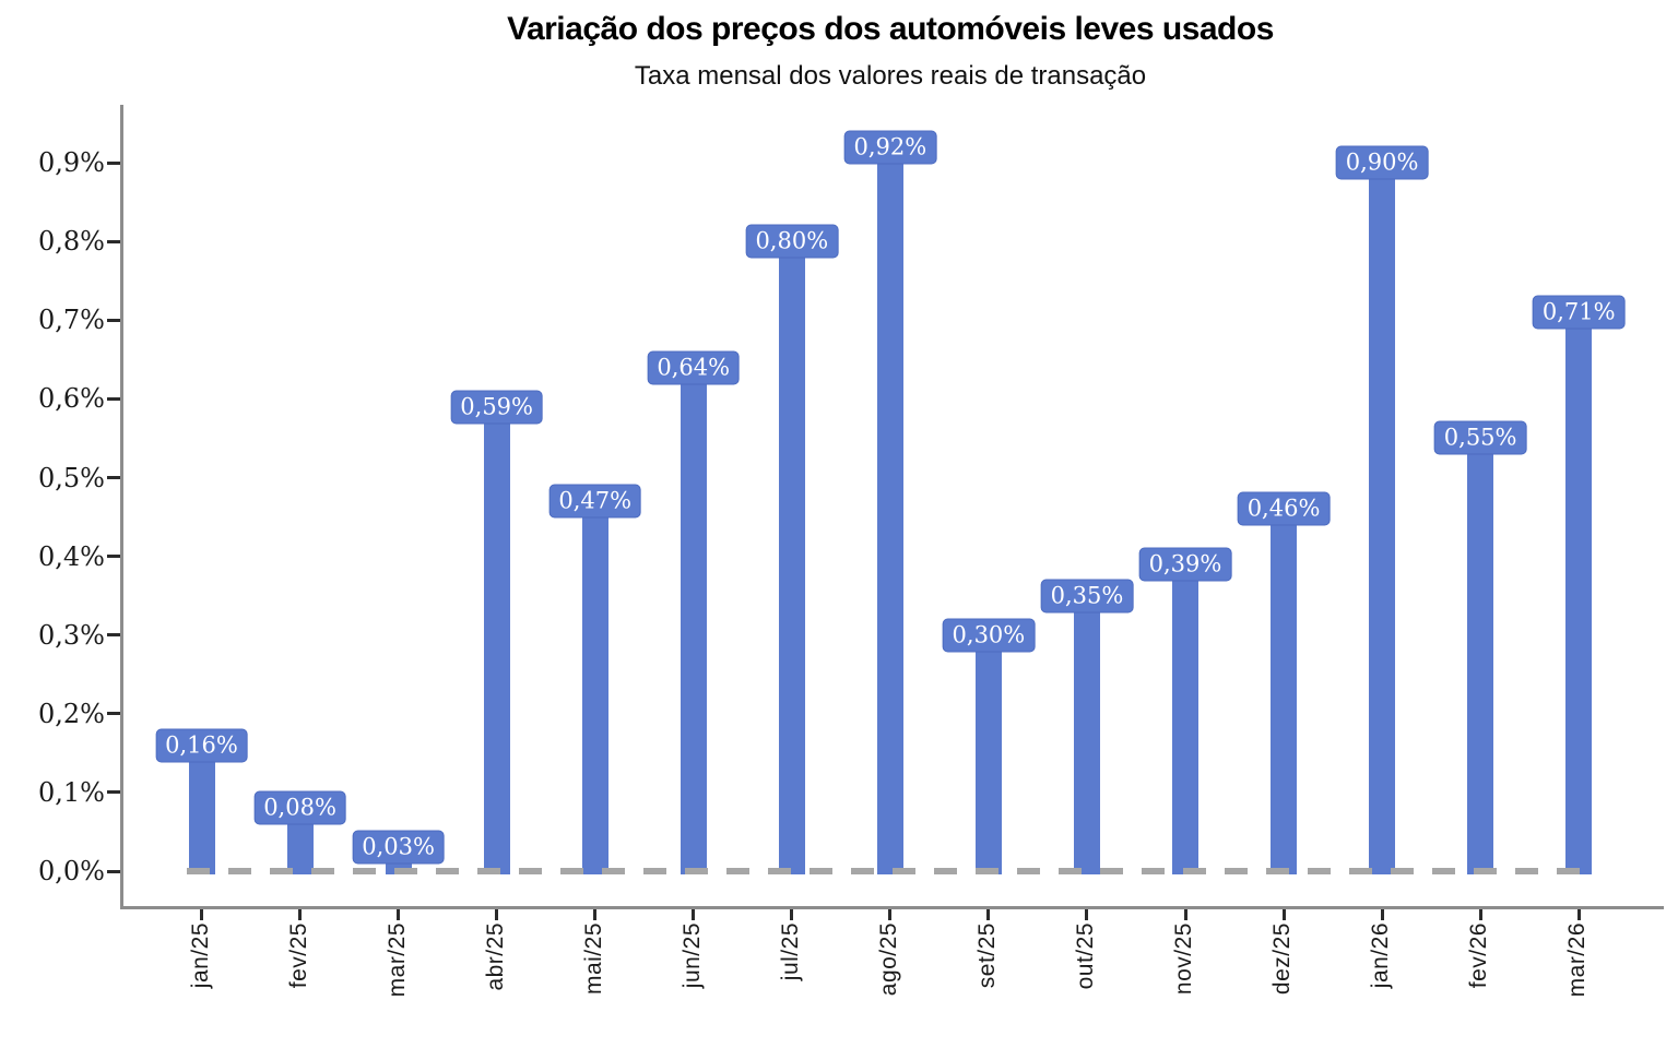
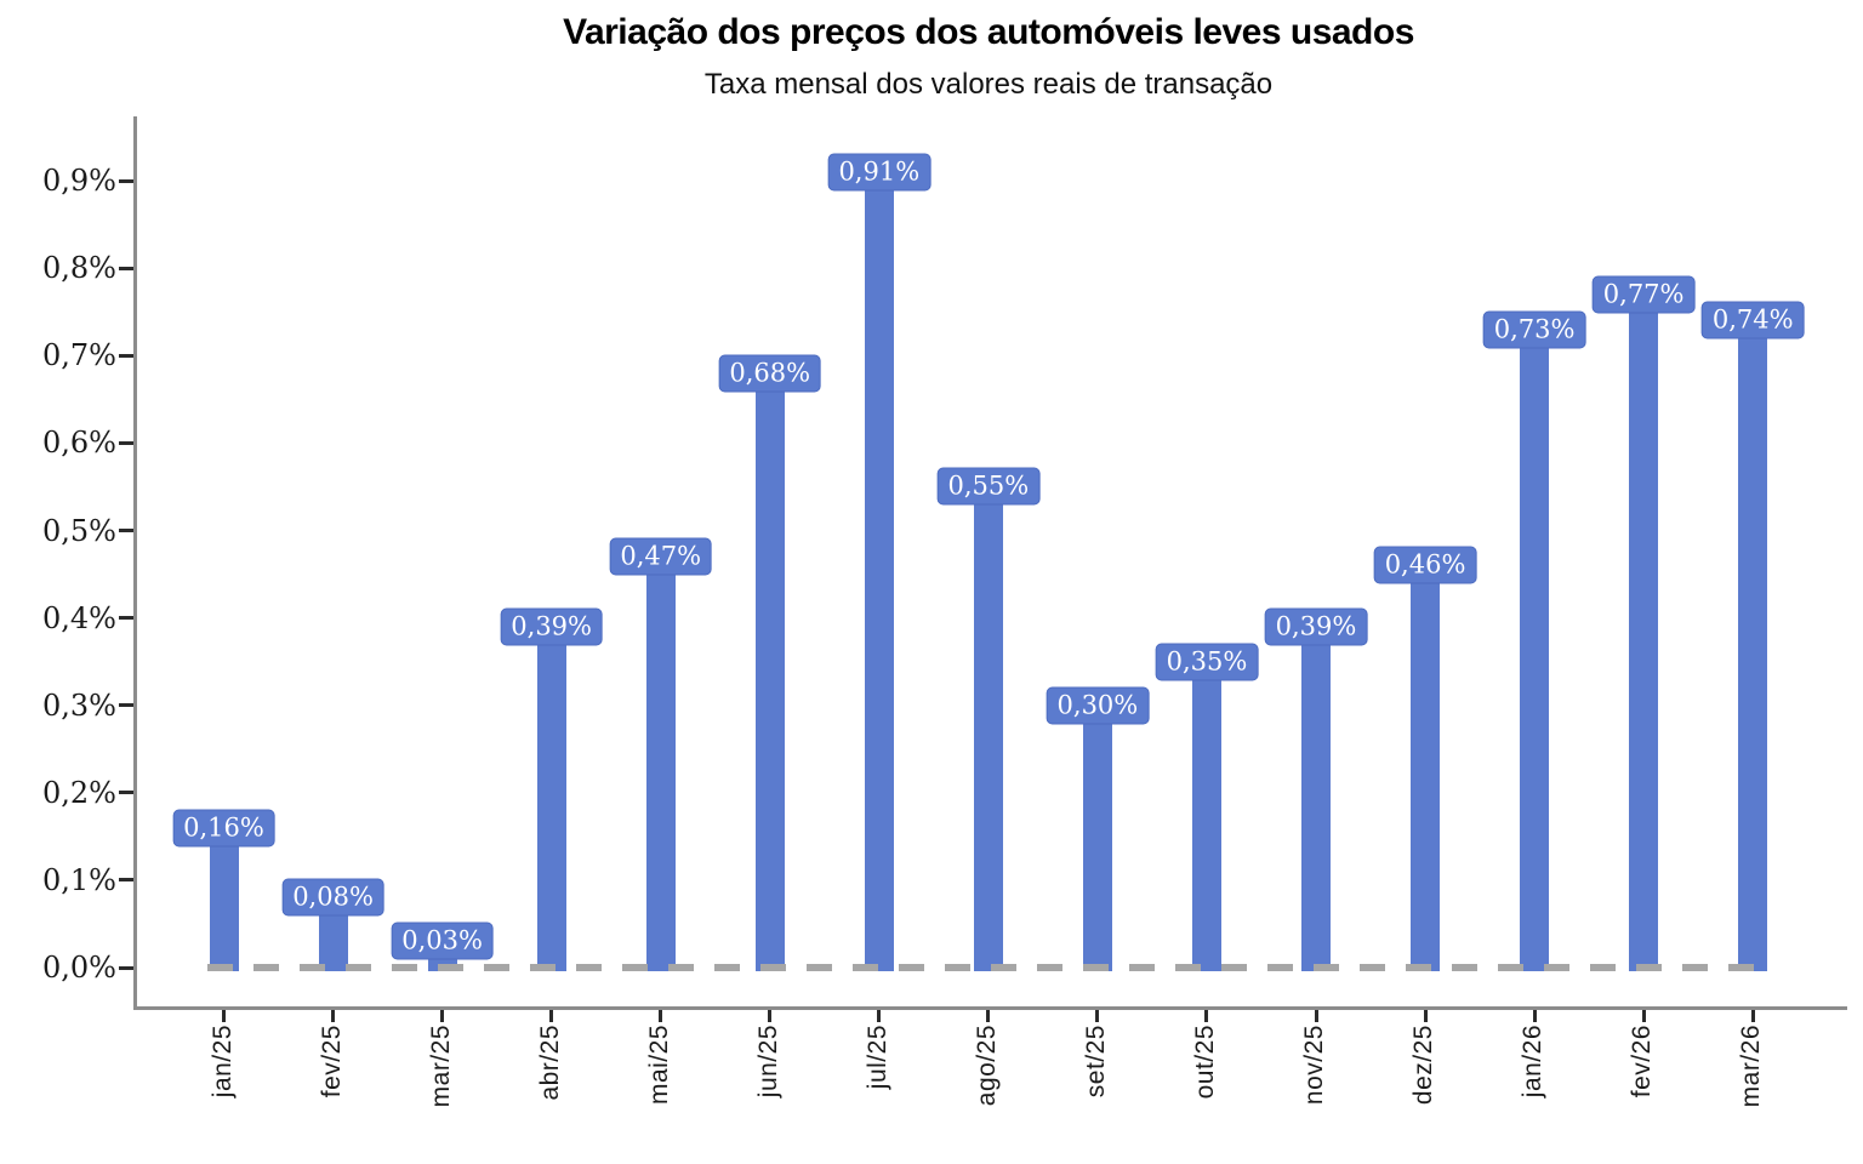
abr/25: 0,59% -> 0,39%
jun/25: 0,64% -> 0,68%
jul/25: 0,80% -> 0,91%
ago/25: 0,92% -> 0,55%
jan/26: 0,90% -> 0,73%
fev/26: 0,55% -> 0,77%
mar/26: 0,71% -> 0,74%
